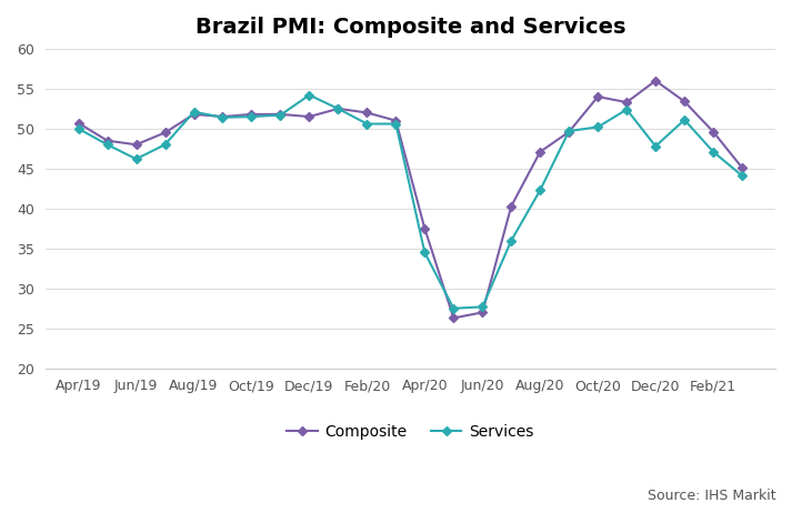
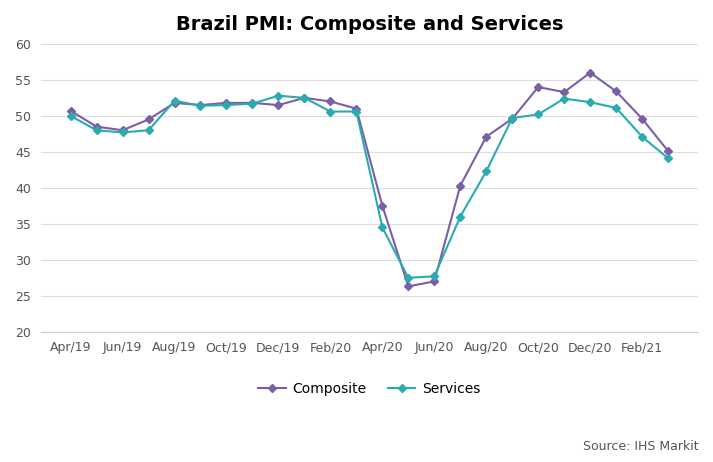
Services/Jun/19: 46.2 -> 47.7
Services/Dec/19: 54.2 -> 52.8
Services/Dec/20: 47.8 -> 51.9
